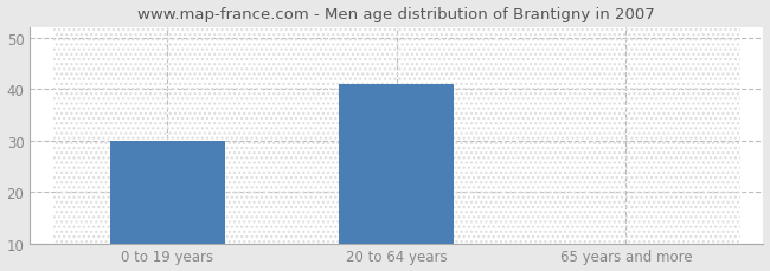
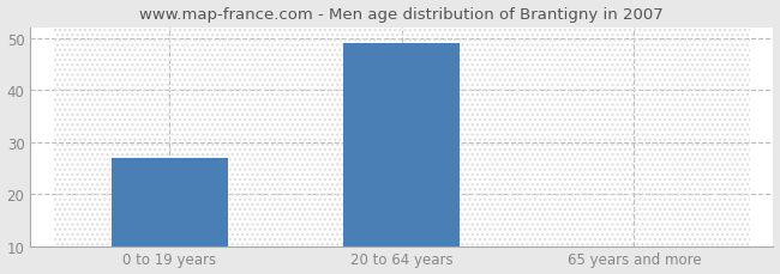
0 to 19 years: 30 -> 27
20 to 64 years: 41 -> 49
